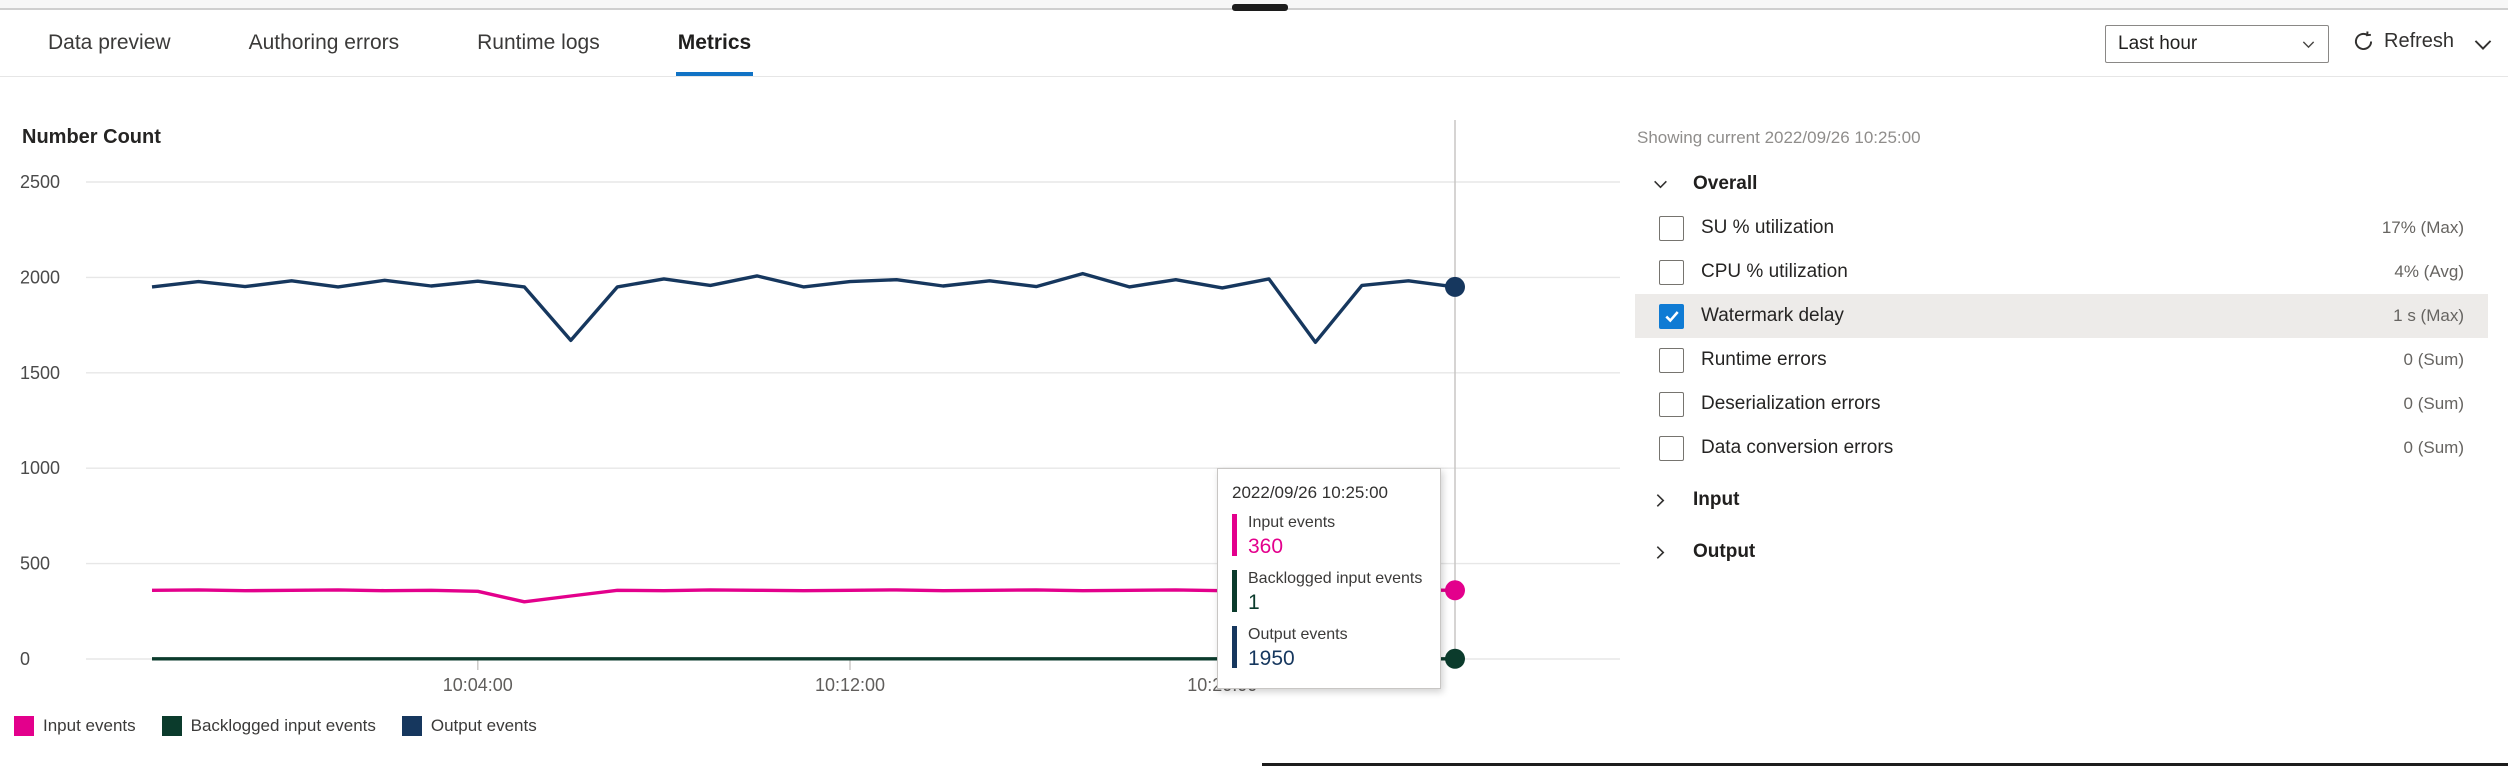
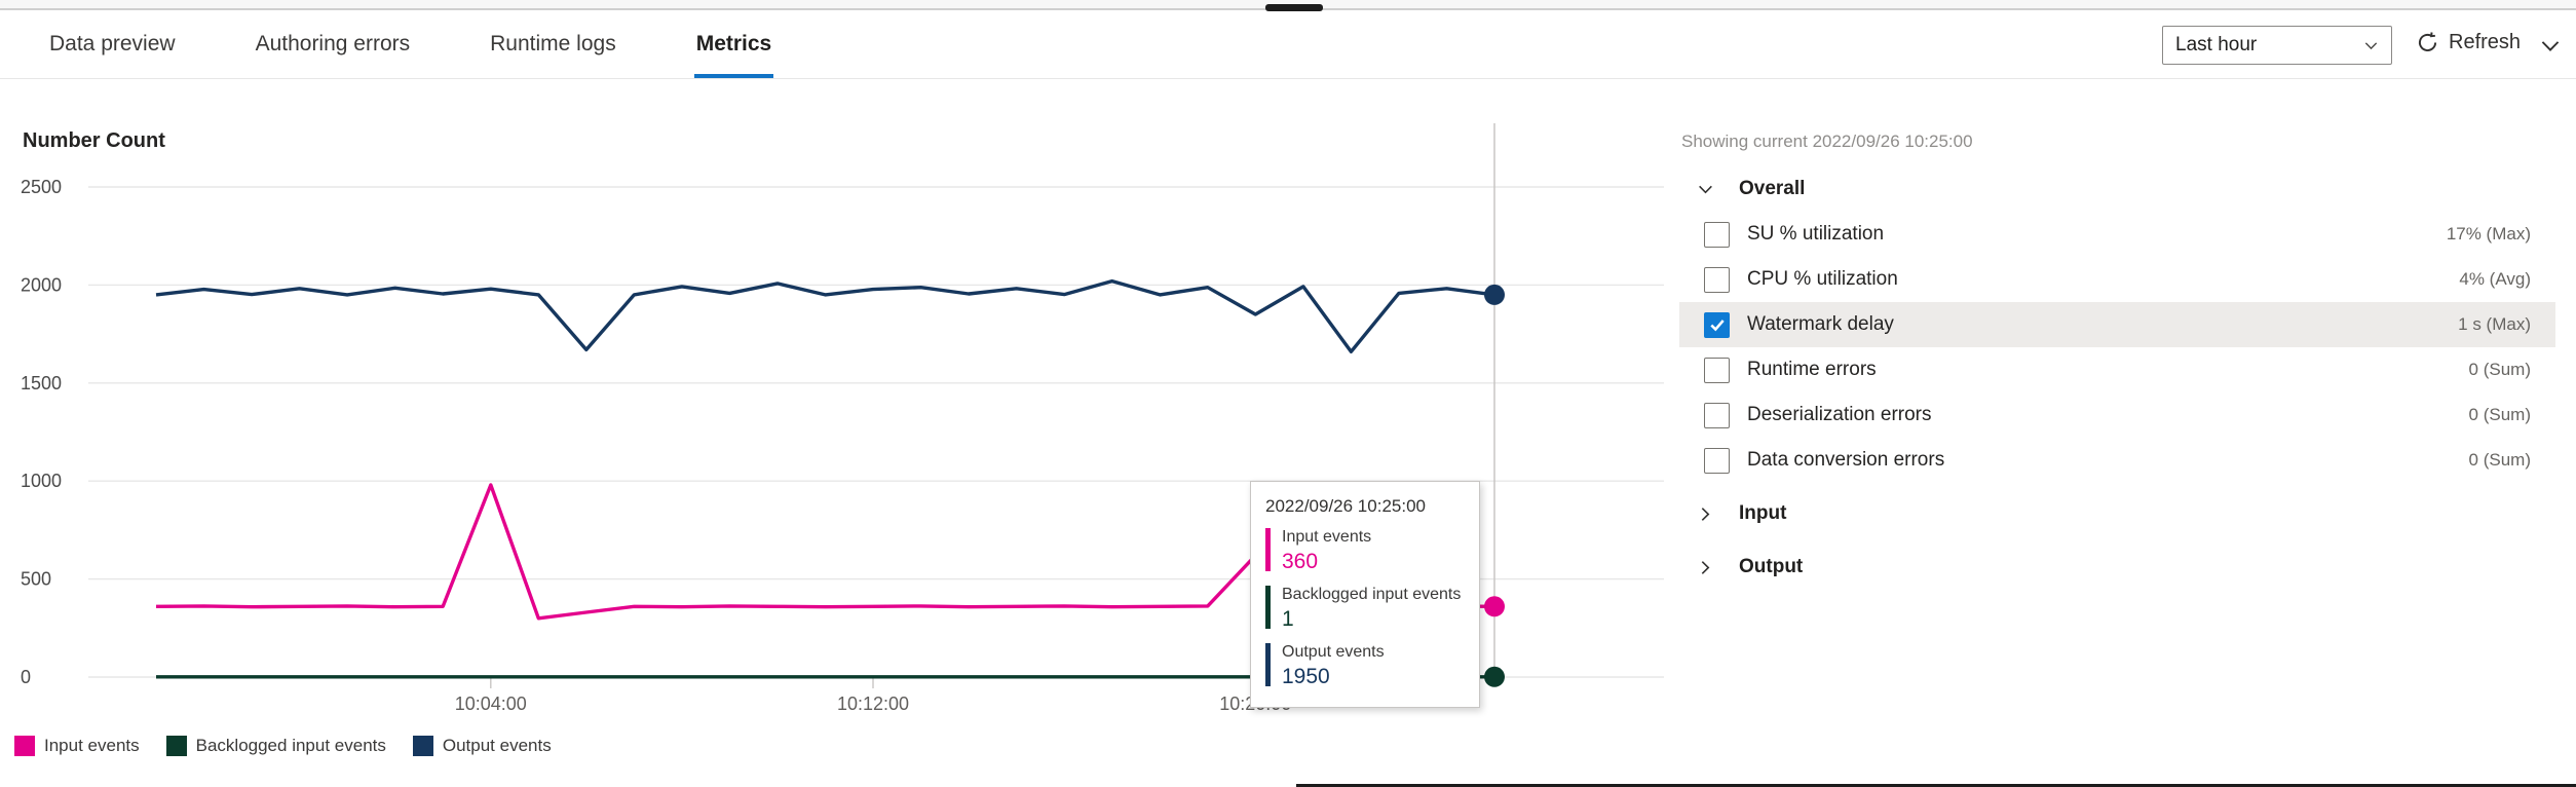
Input events/10:04:00: 360 -> 980
Input events/10:20:00: 360 -> 620
Output events/10:20:00: 1940 -> 1850
